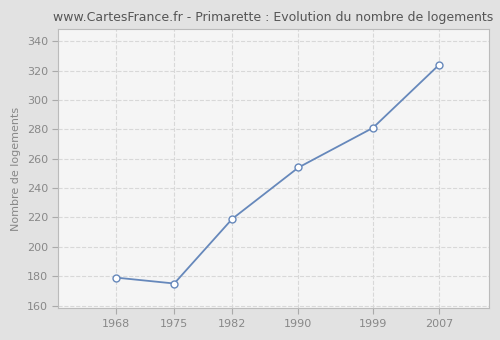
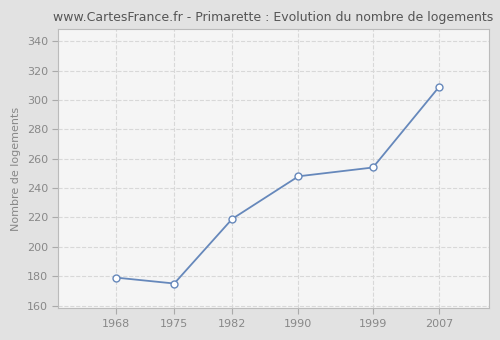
1990: 254 -> 248
1999: 281 -> 254
2007: 324 -> 309
